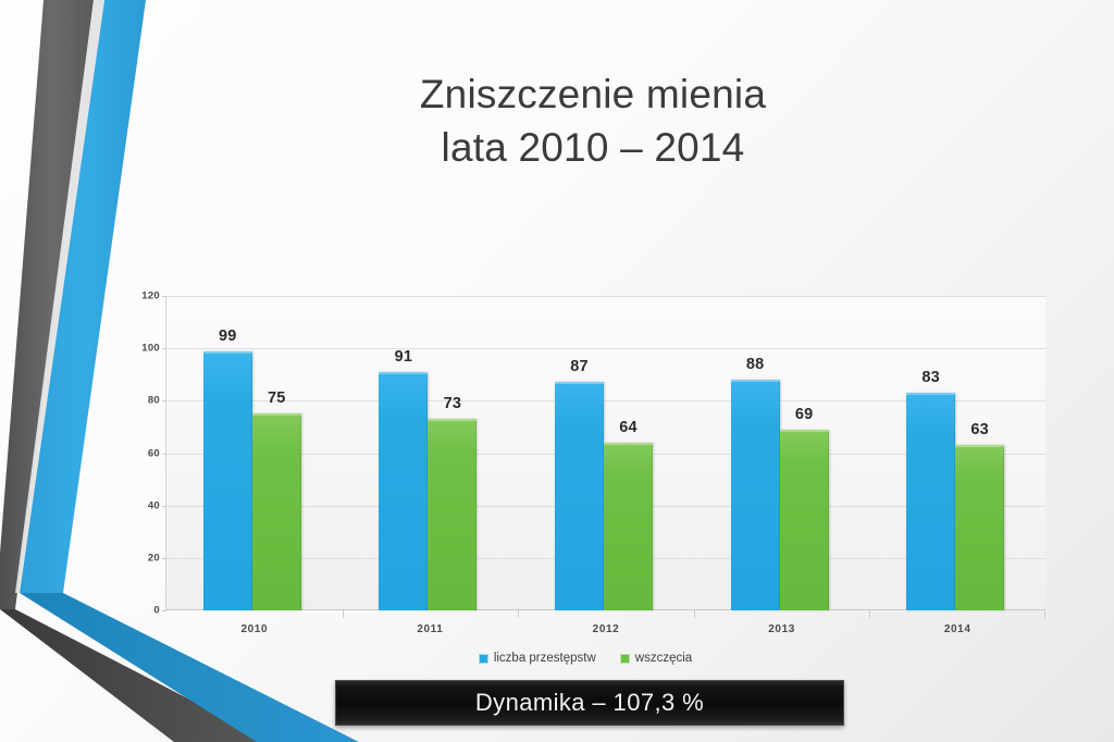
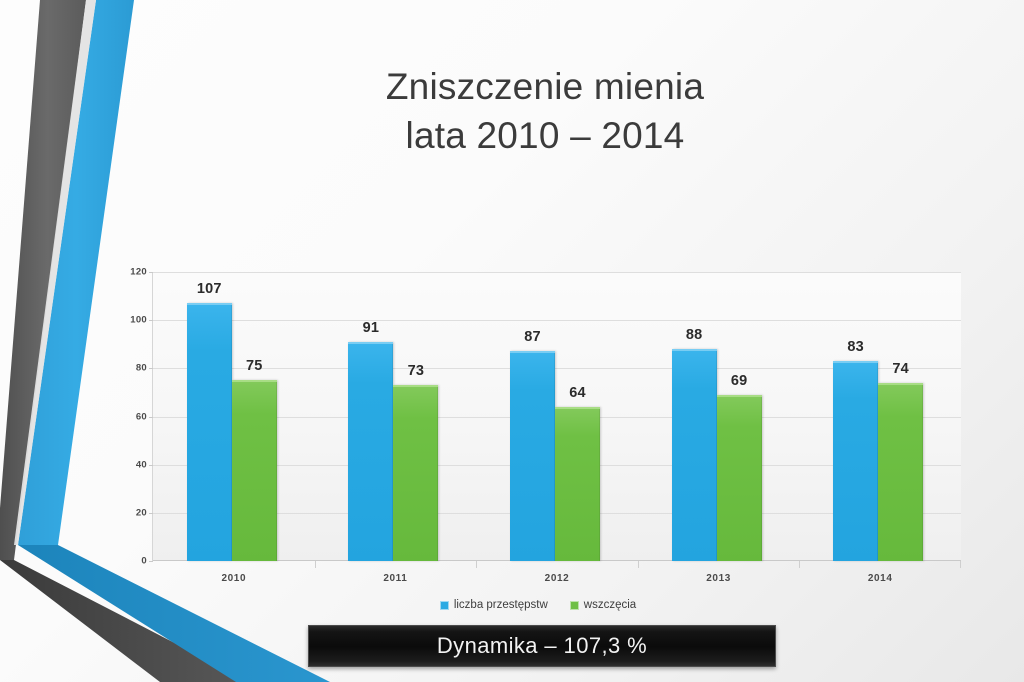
liczba przestępstw/2010: 99 -> 107
wszczęcia/2014: 63 -> 74
